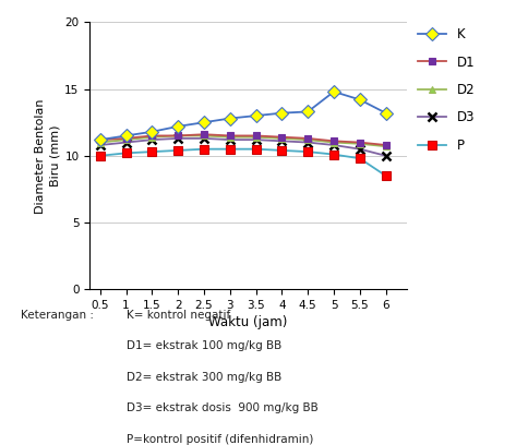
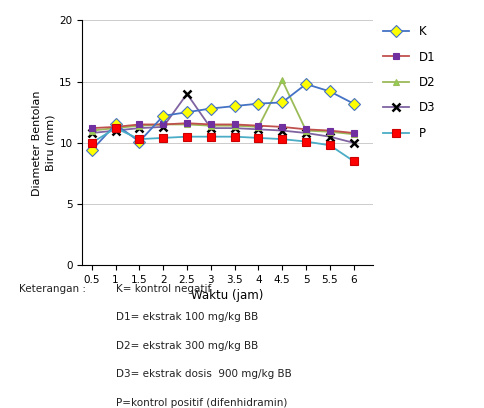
K/0.5: 11.2 -> 9.4
P/1: 10.2 -> 11.2
K/1.5: 11.8 -> 10.1
D3/2.5: 11.3 -> 14.0
D2/4.5: 11.2 -> 15.1
